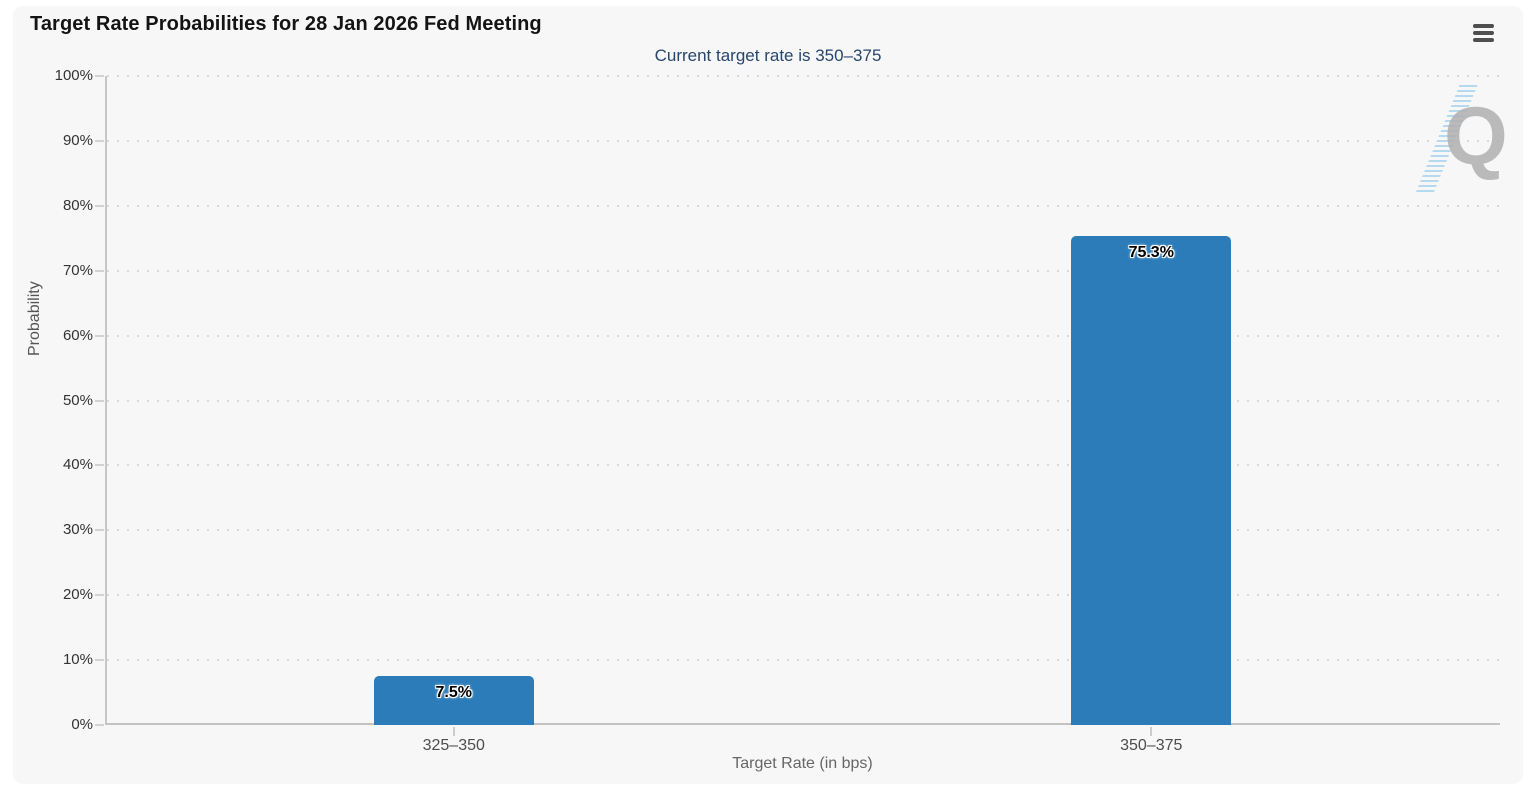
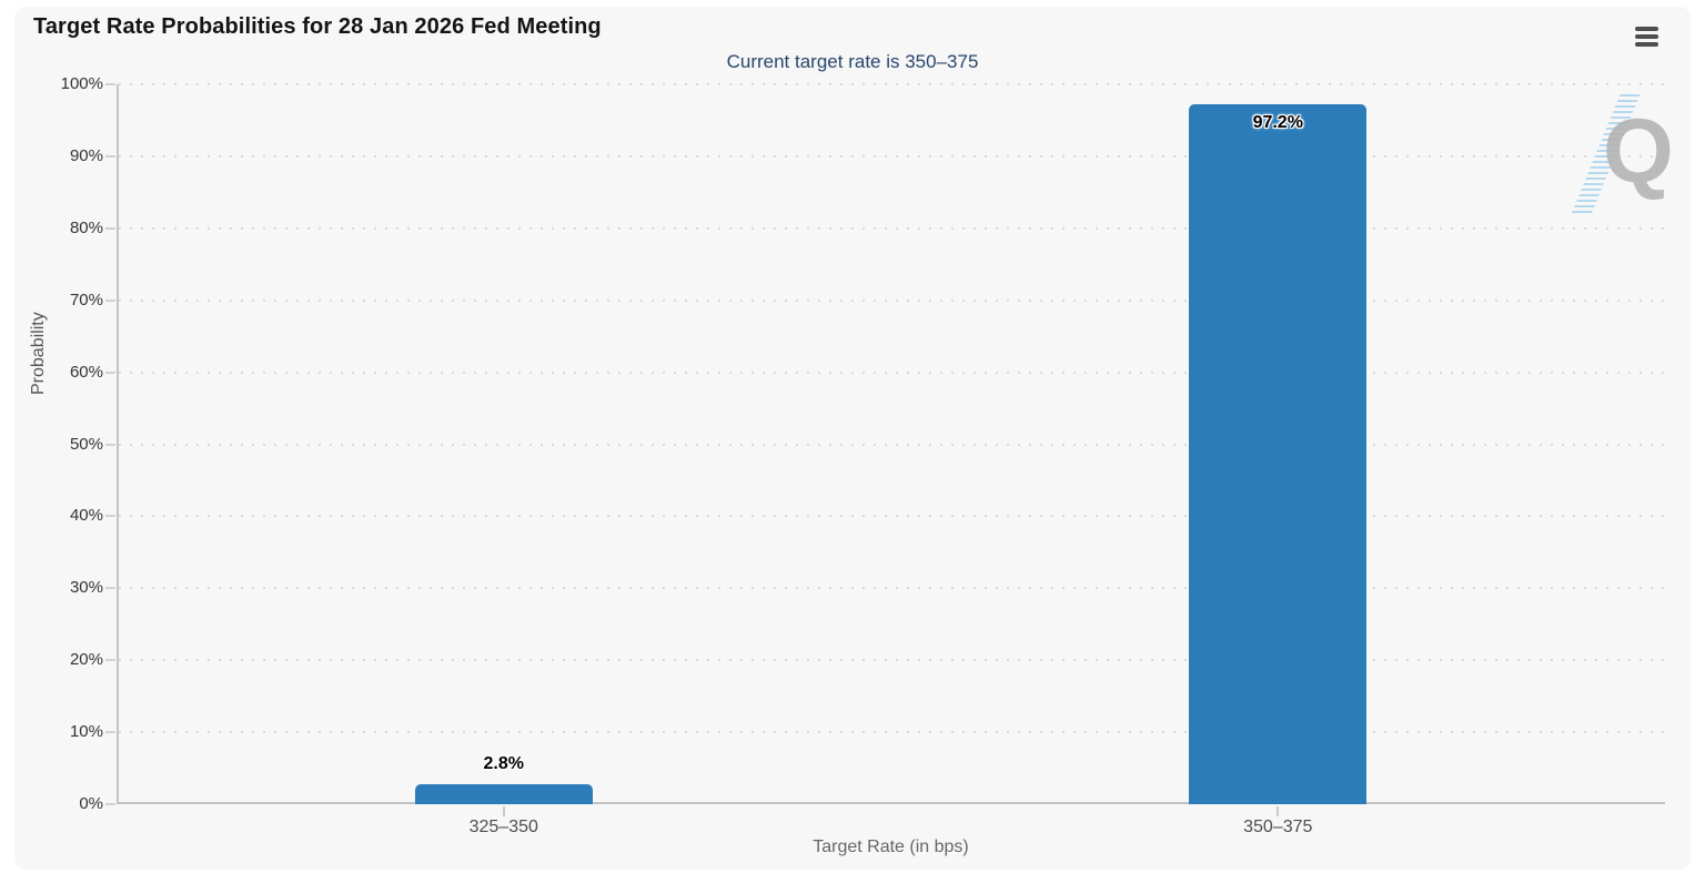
325–350: 7.5% -> 2.8%
350–375: 75.3% -> 97.2%
